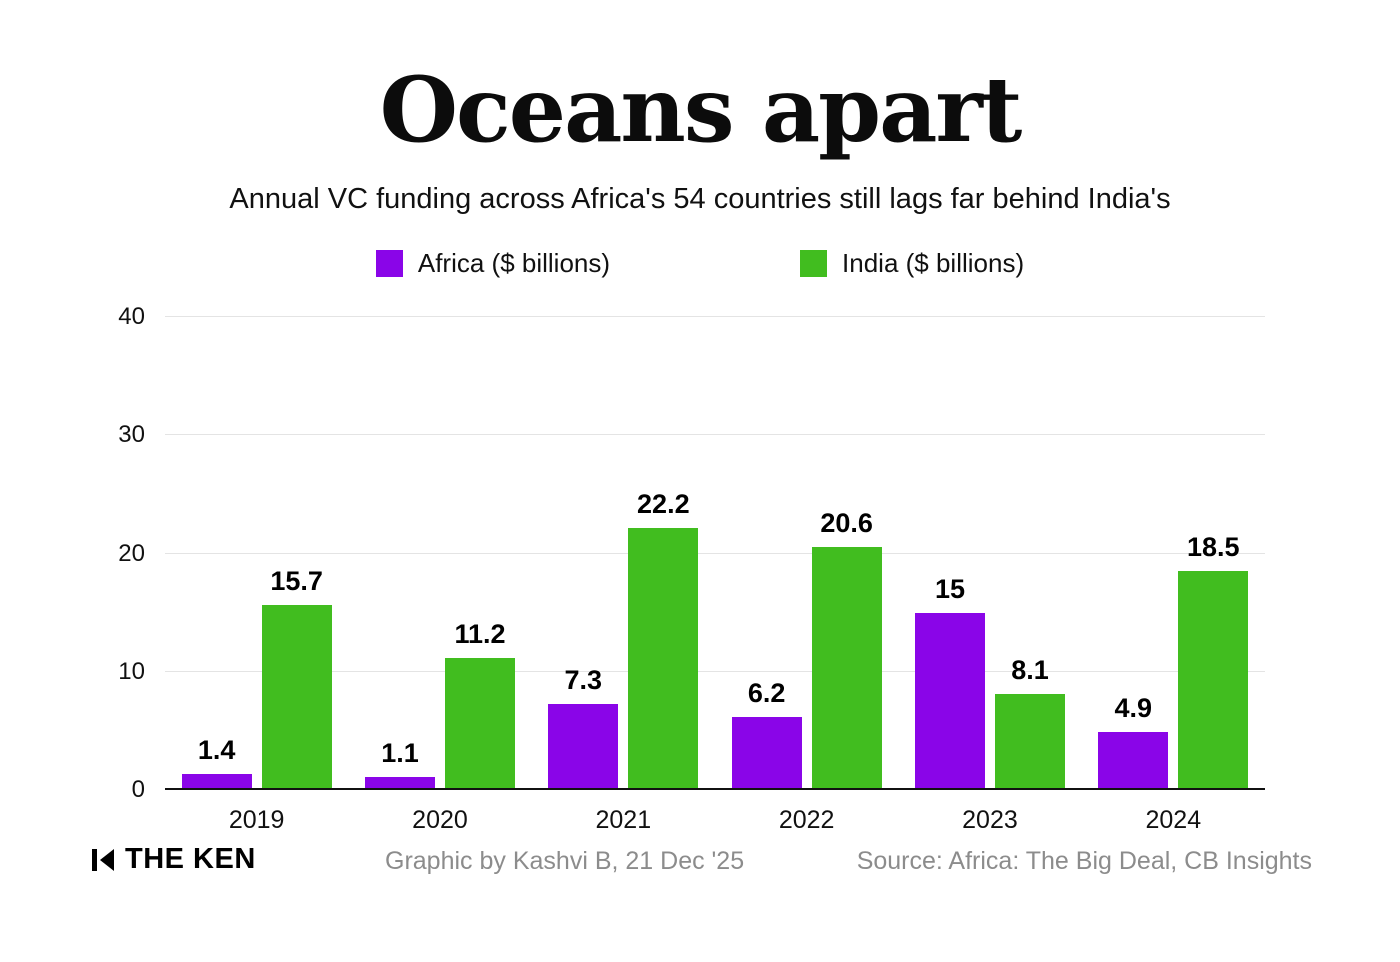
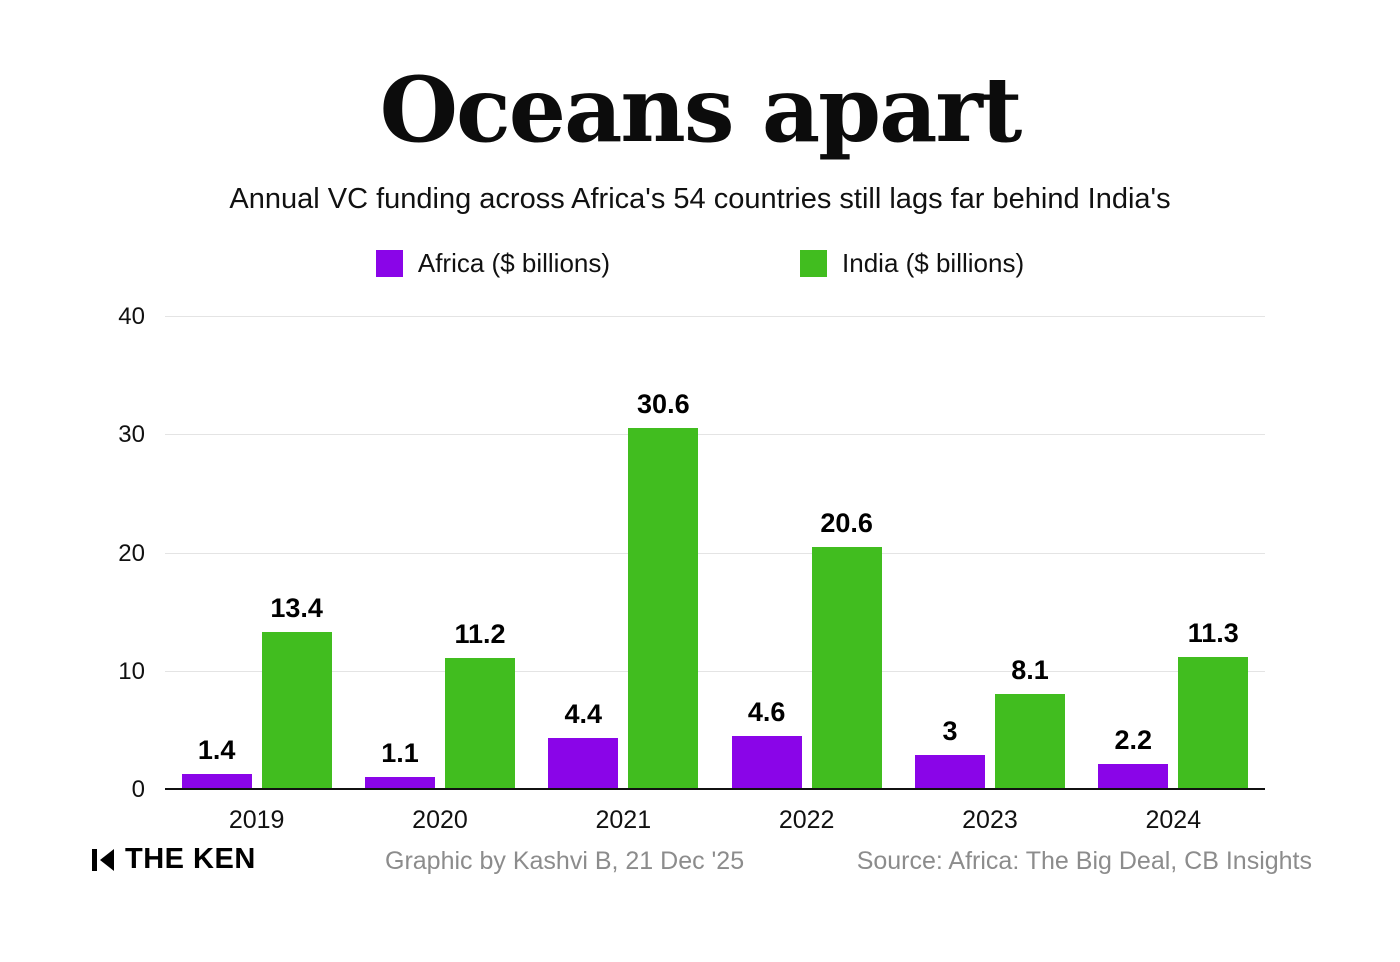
India ($ billions)/2019: 15.7 -> 13.4
Africa ($ billions)/2021: 7.3 -> 4.4
India ($ billions)/2021: 22.2 -> 30.6
Africa ($ billions)/2022: 6.2 -> 4.6
Africa ($ billions)/2023: 15 -> 3
Africa ($ billions)/2024: 4.9 -> 2.2
India ($ billions)/2024: 18.5 -> 11.3
